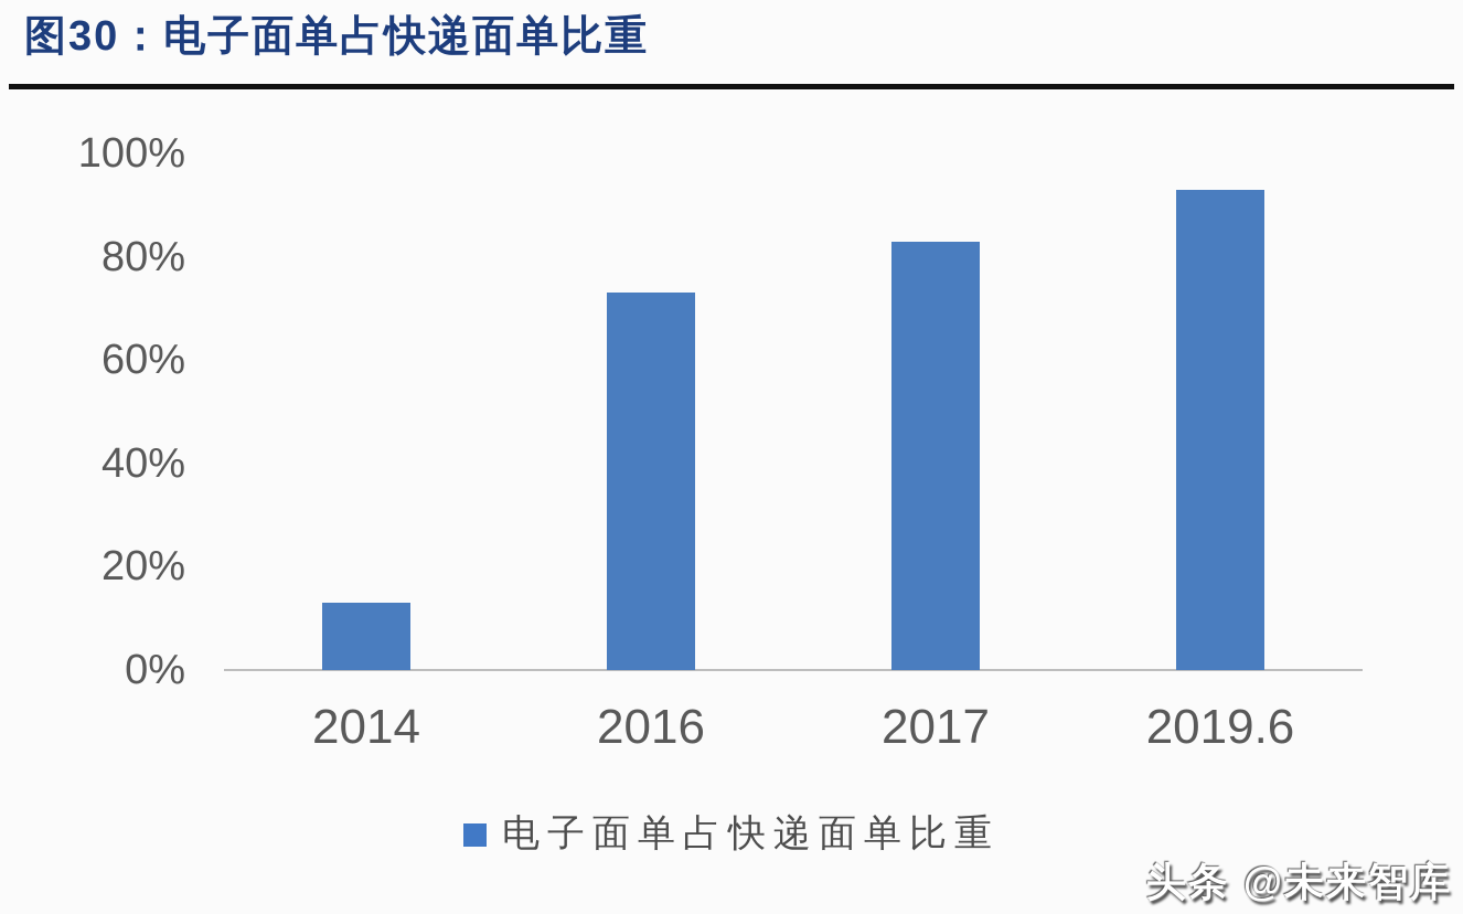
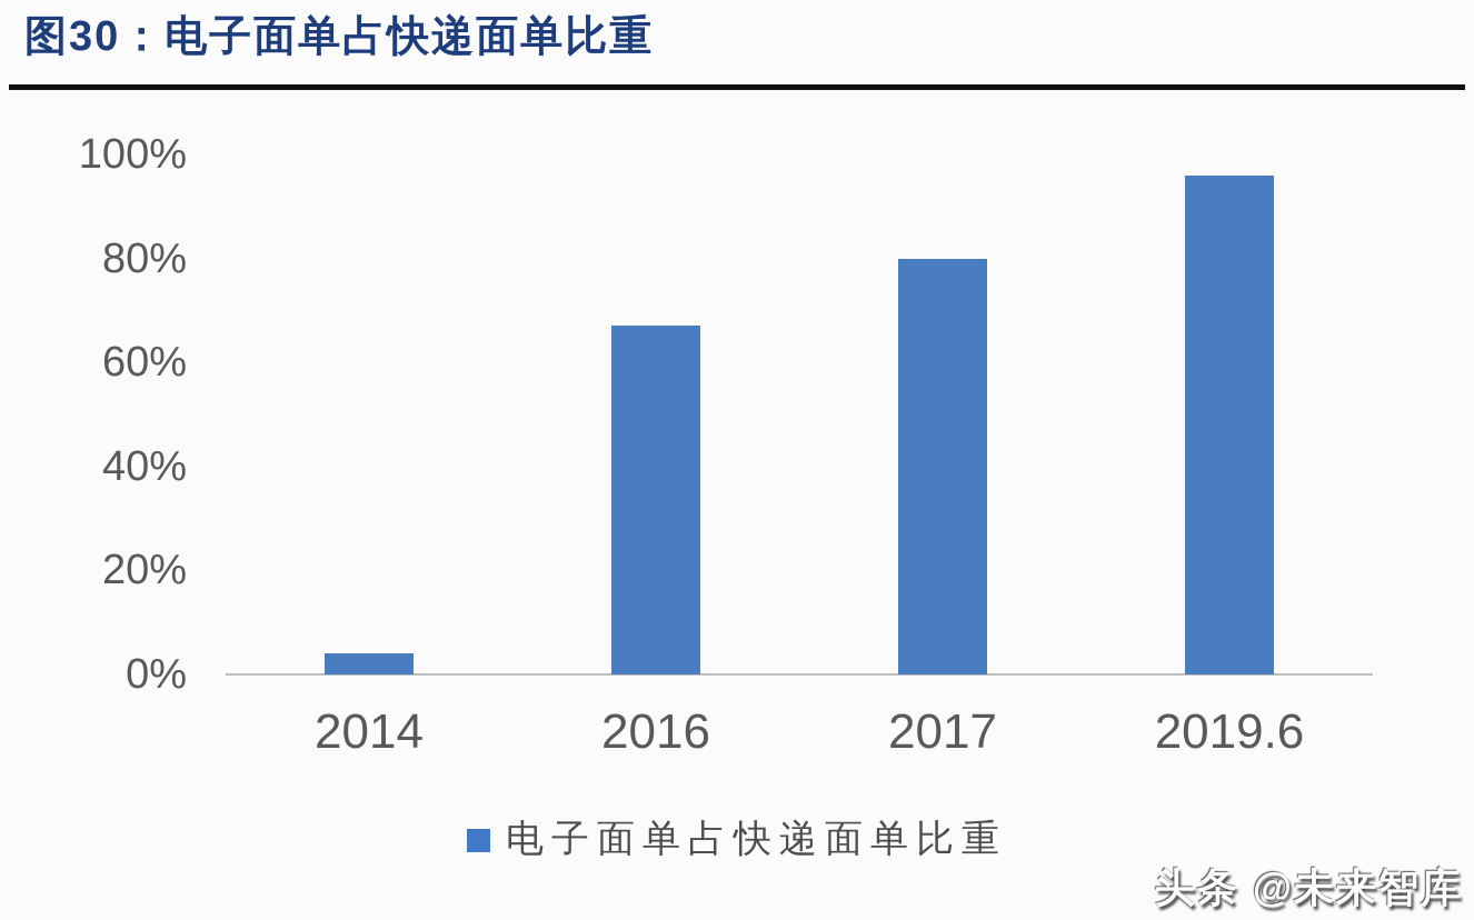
2014: 13% -> 4%
2016: 73% -> 67%
2017: 83% -> 80%
2019.6: 93% -> 96%
